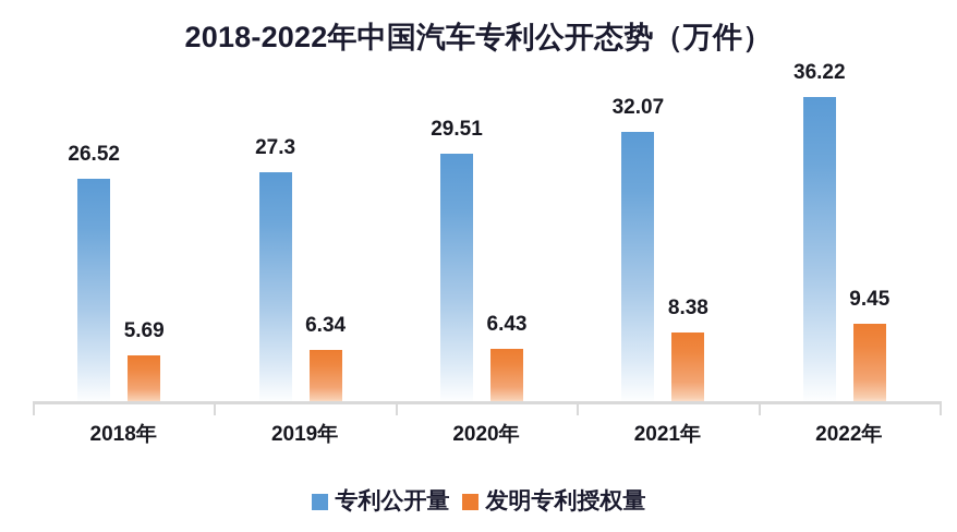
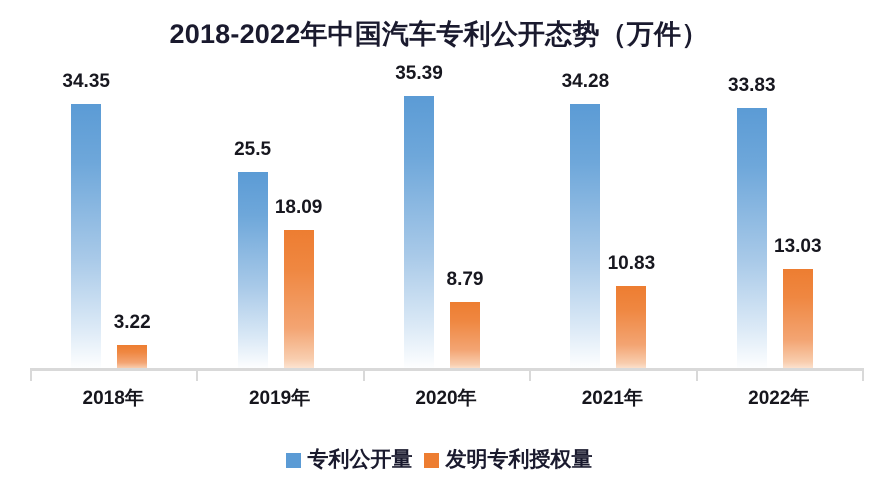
专利公开量/2018年: 26.52 -> 34.35
发明专利授权量/2018年: 5.69 -> 3.22
专利公开量/2019年: 27.3 -> 25.5
发明专利授权量/2019年: 6.34 -> 18.09
专利公开量/2020年: 29.51 -> 35.39
发明专利授权量/2020年: 6.43 -> 8.79
专利公开量/2021年: 32.07 -> 34.28
发明专利授权量/2021年: 8.38 -> 10.83
专利公开量/2022年: 36.22 -> 33.83
发明专利授权量/2022年: 9.45 -> 13.03
